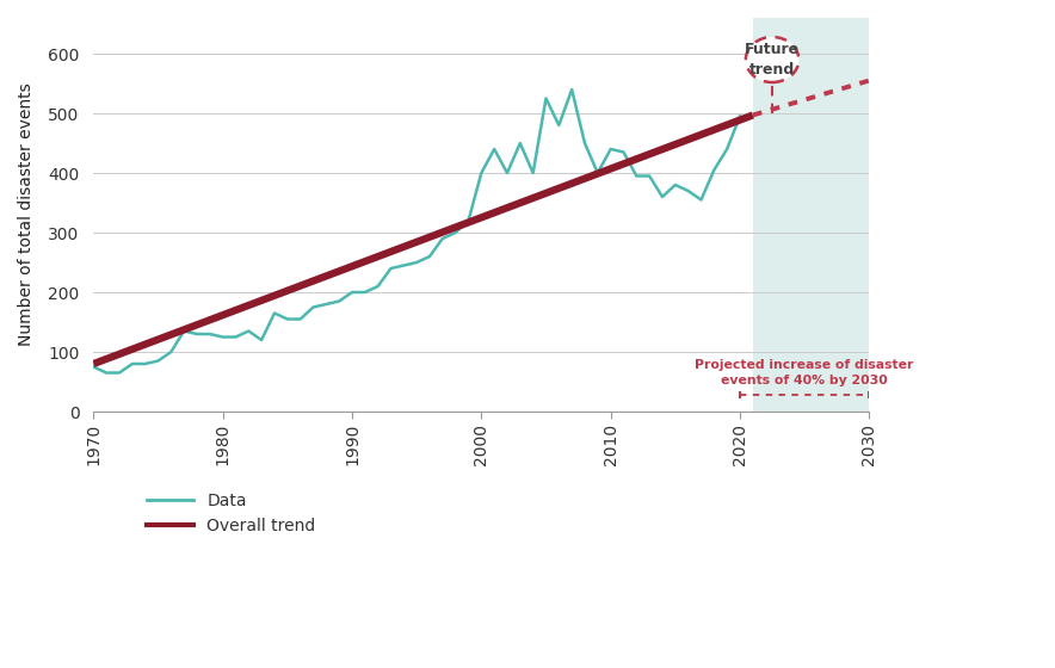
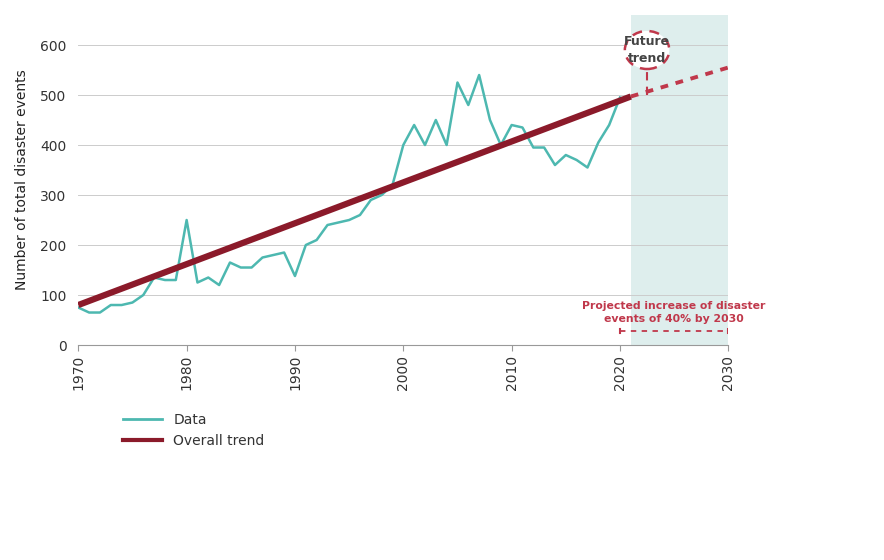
1980: 125 -> 250
1990: 200 -> 138
